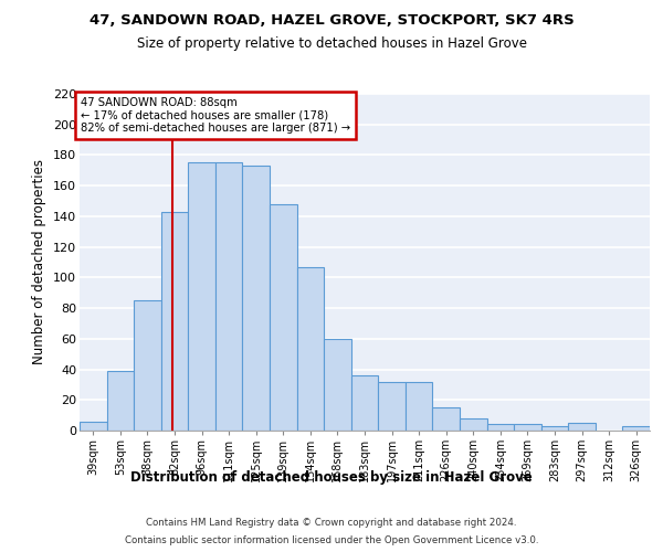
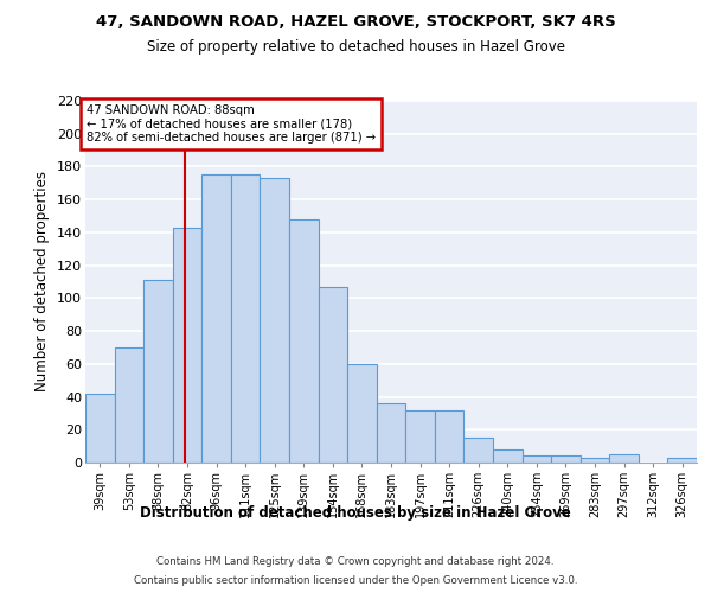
39sqm: 6 -> 42
53sqm: 39 -> 70
68sqm: 85 -> 111
